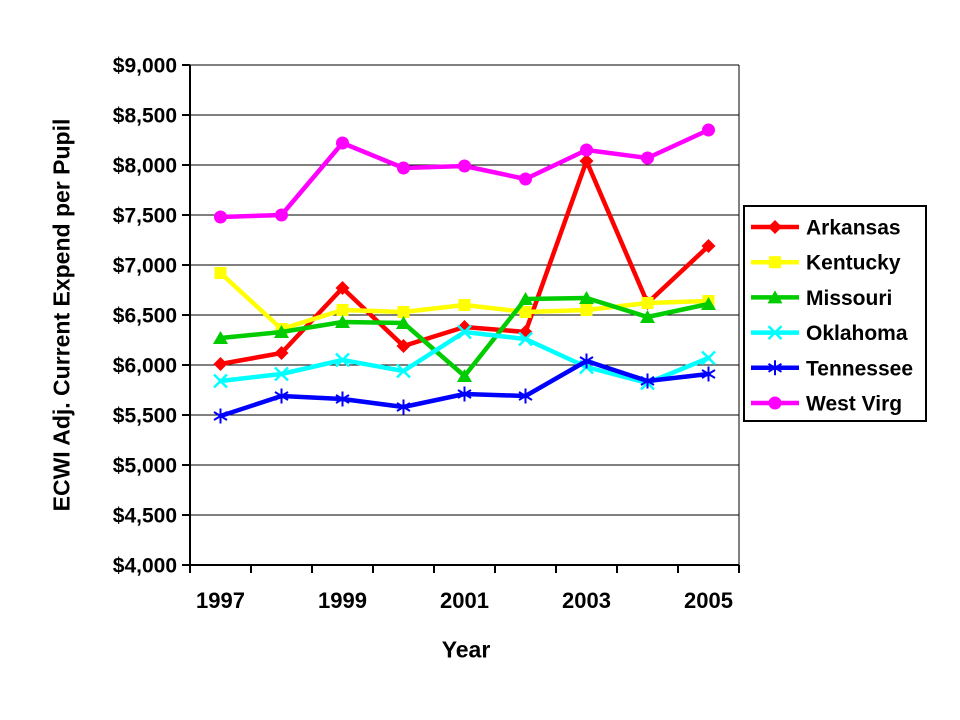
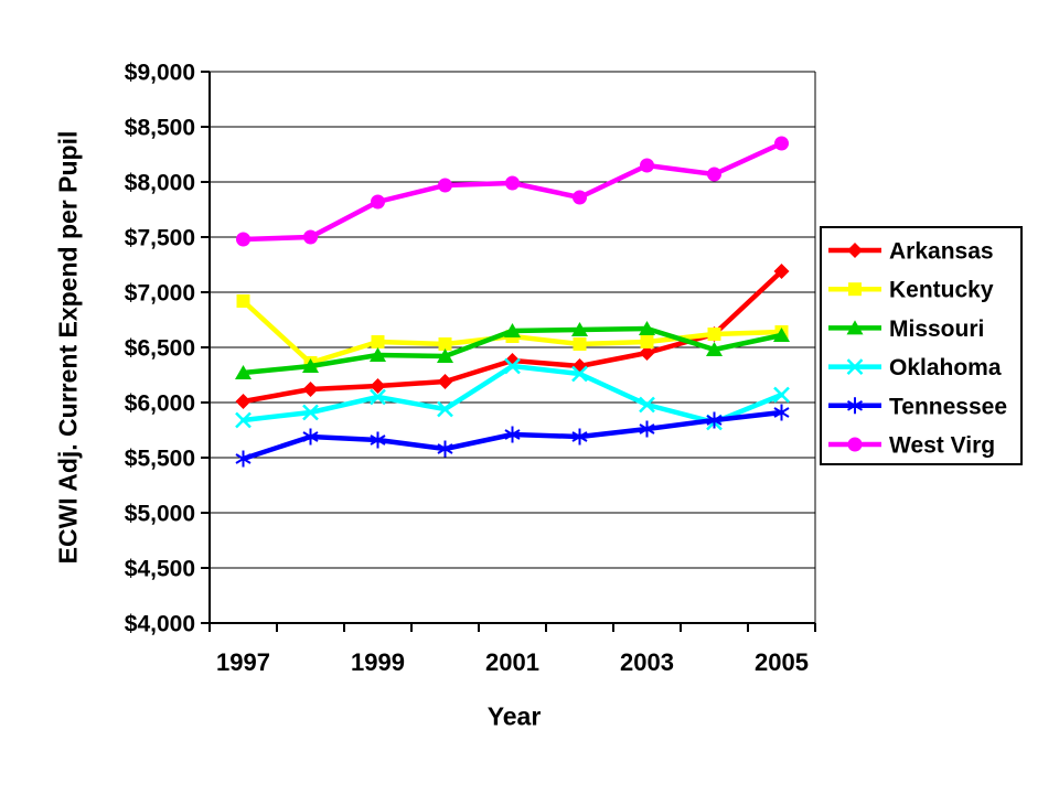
Arkansas/1999: $6770 -> $6150
West Virg/1999: $8220 -> $7820
Missouri/2001: $5890 -> $6650
Arkansas/2003: $8040 -> $6450
Tennessee/2003: $6040 -> $5760
